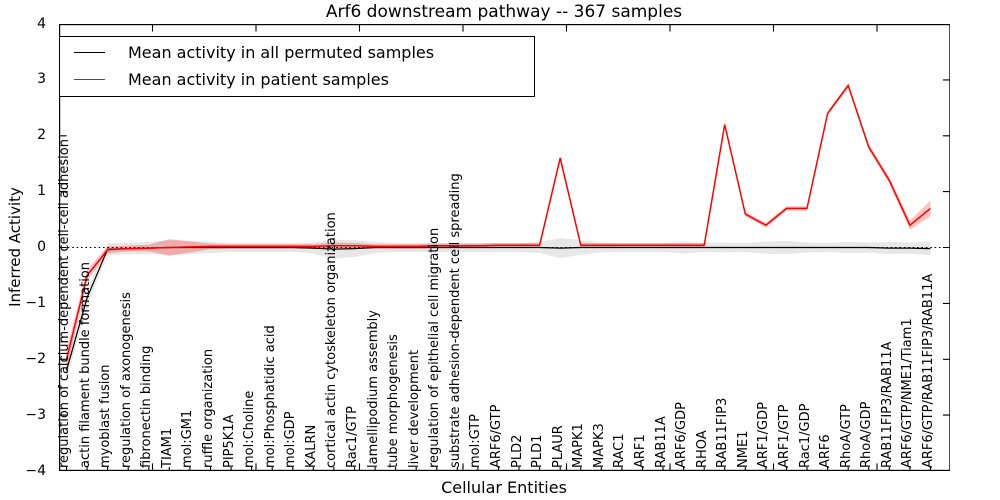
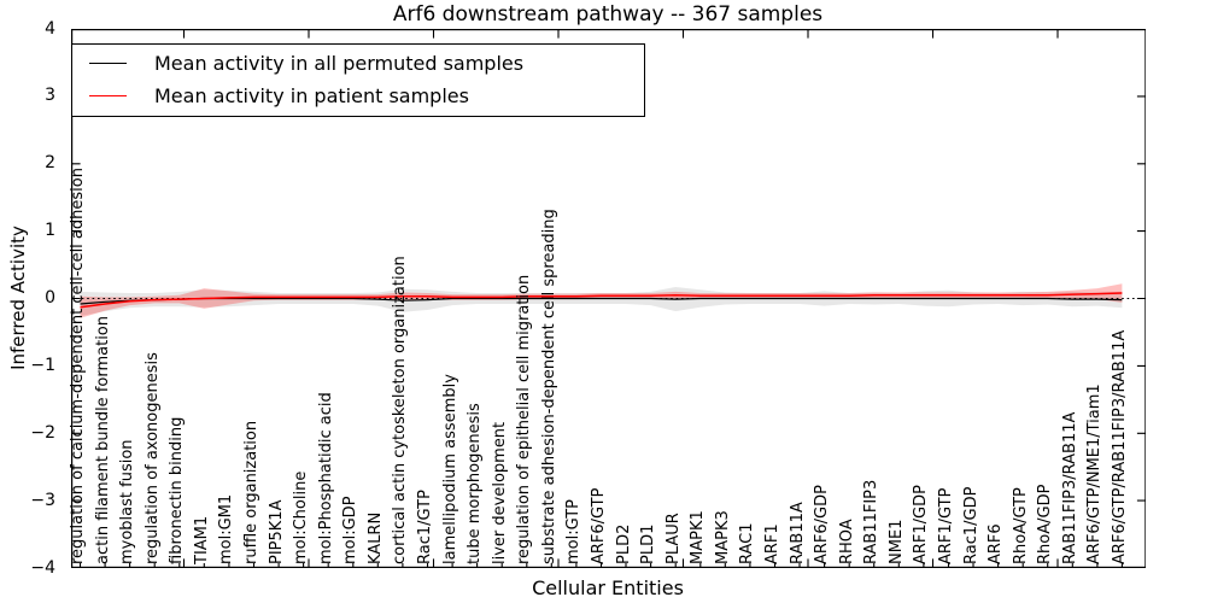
Mean activity in all permuted samples/regulation of calcium-dependent cell-cell adhesion: -2.2 -> -0.1
Mean activity in patient samples/regulation of calcium-dependent cell-cell adhesion: -2.0 -> -0.1
Mean activity in all permuted samples/actin filament bundle formation: -0.9 -> -0.1
Mean activity in patient samples/actin filament bundle formation: -0.5 -> -0.1
Mean activity in patient samples/PLAUR: 1.6 -> 0.1
Mean activity in patient samples/RAB11FIP3: 2.2 -> 0.1
Mean activity in patient samples/NME1: 0.6 -> 0.1
Mean activity in patient samples/ARF1/GDP: 0.4 -> 0.1
Mean activity in patient samples/ARF1/GTP: 0.7 -> 0.1
Mean activity in patient samples/Rac1/GDP: 0.7 -> 0.1
Mean activity in patient samples/ARF6: 2.4 -> 0.1
Mean activity in patient samples/RhoA/GTP: 2.9 -> 0.1
Mean activity in patient samples/RhoA/GDP: 1.8 -> 0.1
Mean activity in patient samples/RAB11FIP3/RAB11A: 1.2 -> 0.1
Mean activity in patient samples/ARF6/GTP/NME1/Tiam1: 0.4 -> 0.1
Mean activity in patient samples/ARF6/GTP/RAB11FIP3/RAB11A: 0.7 -> 0.1
